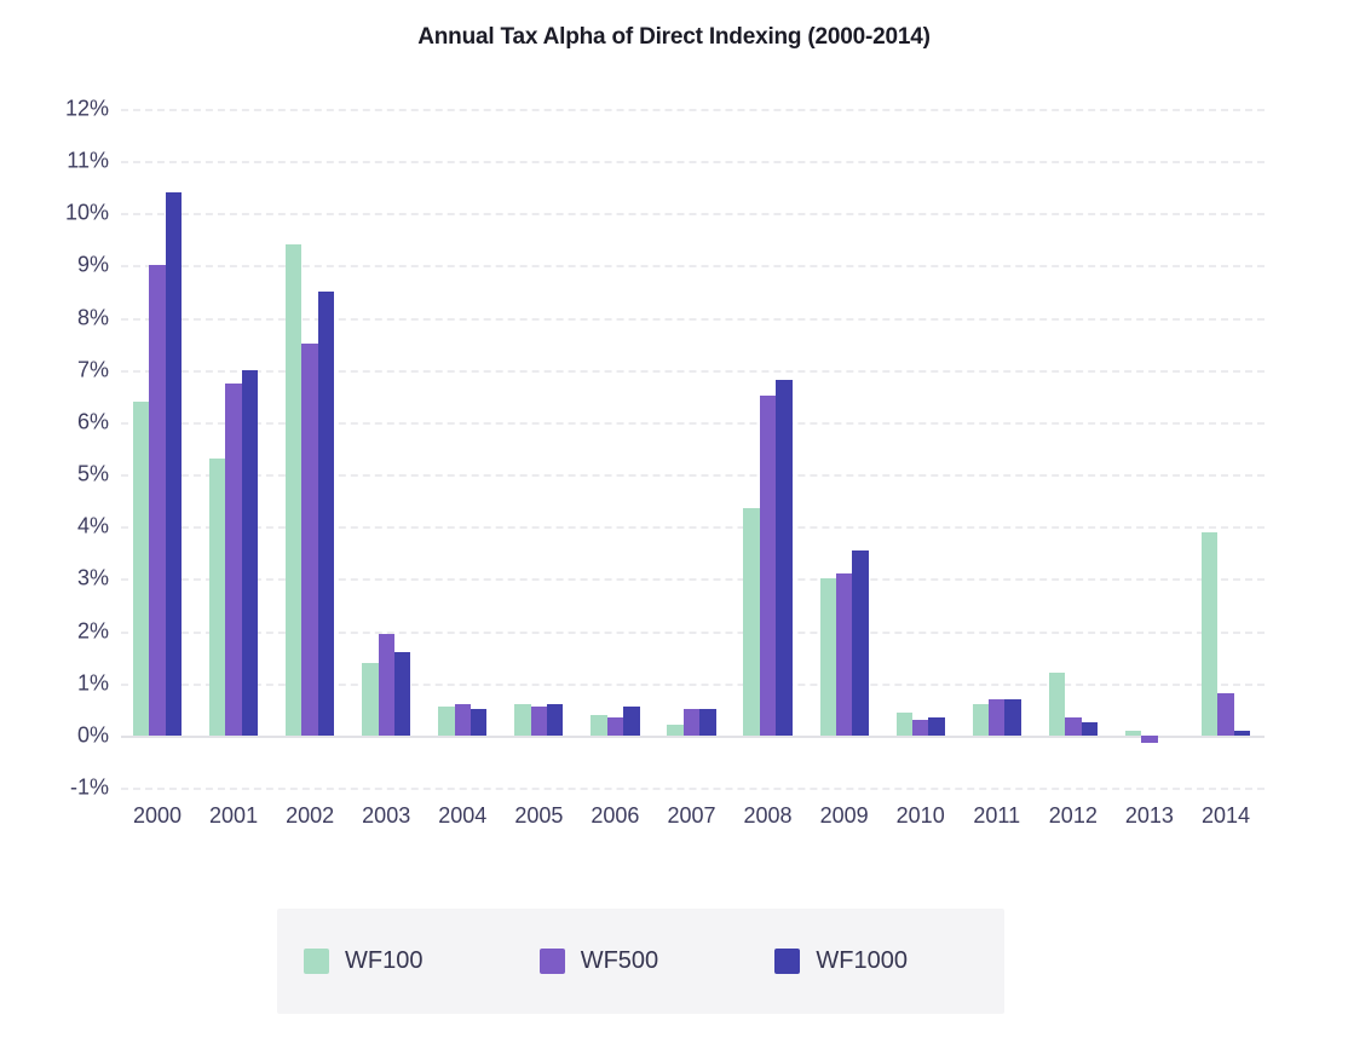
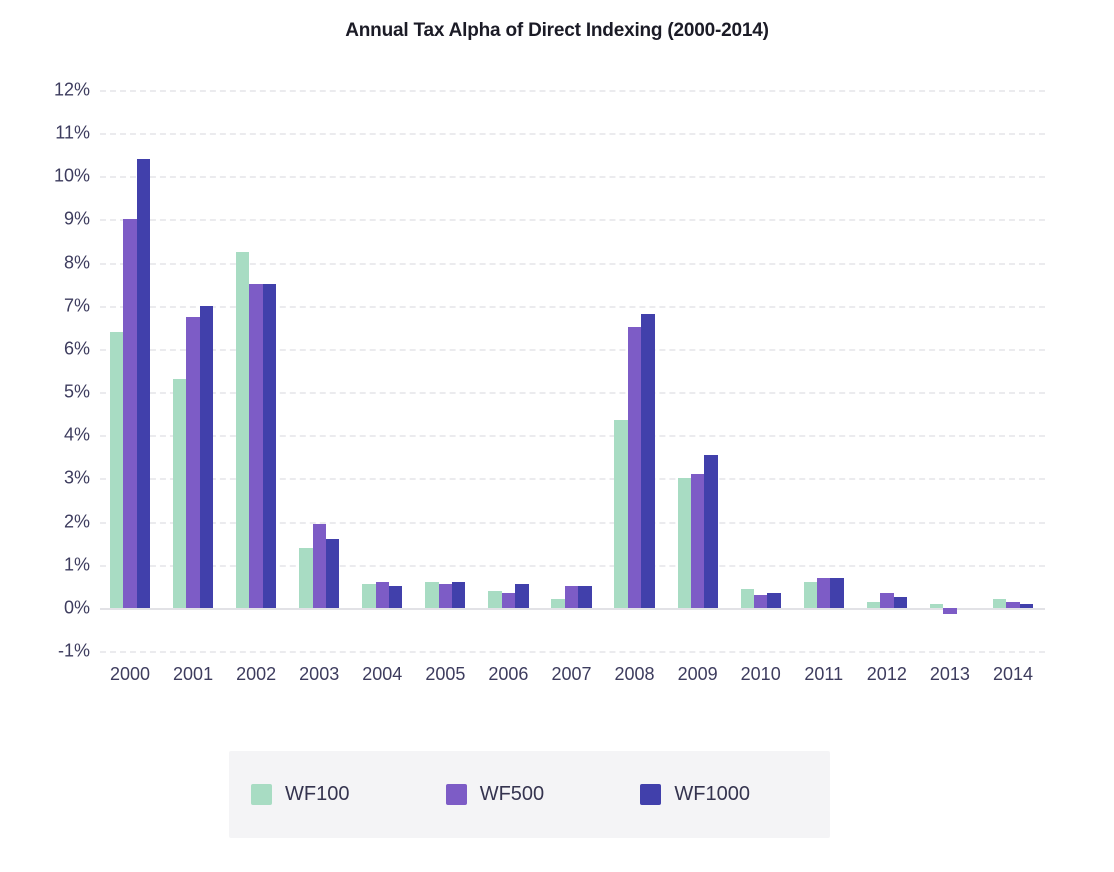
WF100/2002: 9.4% -> 8.2%
WF1000/2002: 8.5% -> 7.5%
WF100/2012: 1.2% -> 0.1%
WF100/2014: 3.9% -> 0.2%
WF500/2014: 0.8% -> 0.1%
